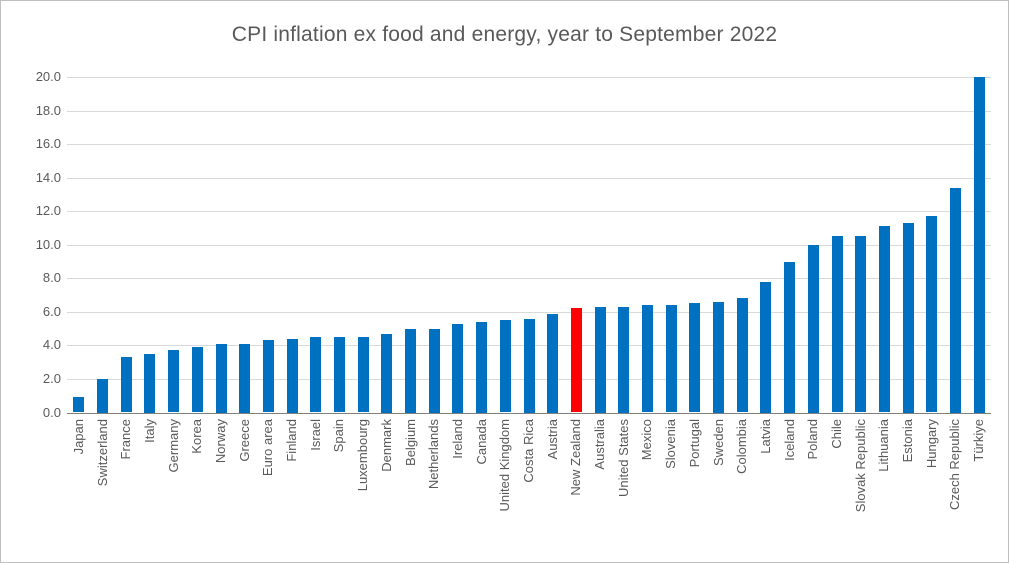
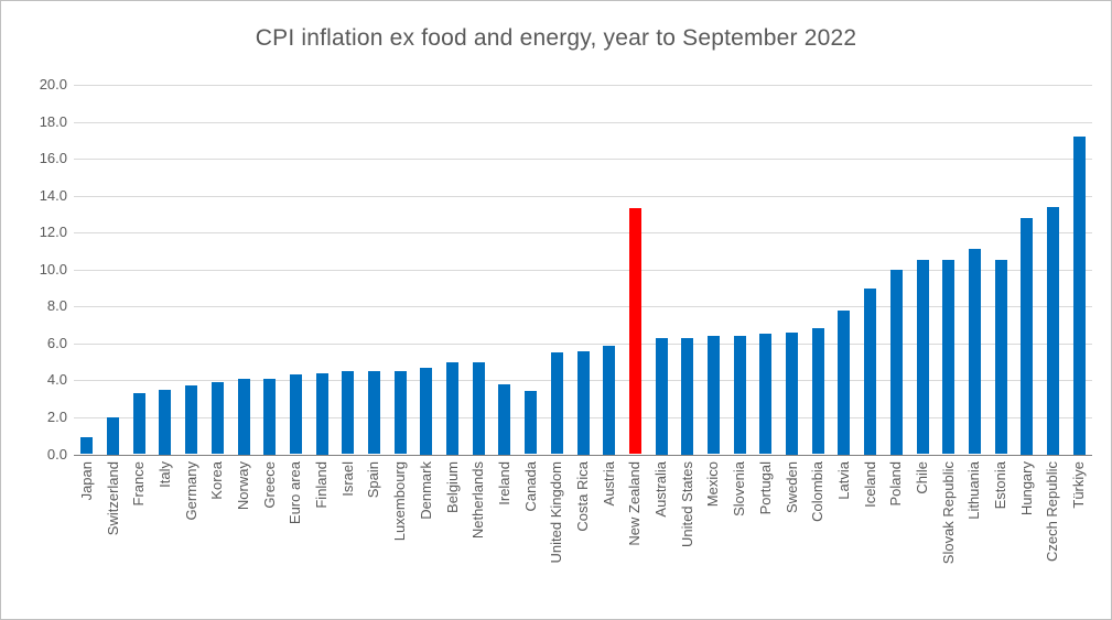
Ireland: 5.3 -> 3.8
Canada: 5.4 -> 3.4
New Zealand: 6.2 -> 13.3
Estonia: 11.3 -> 10.5
Hungary: 11.7 -> 12.8
Türkiye: 20.0 -> 17.2
